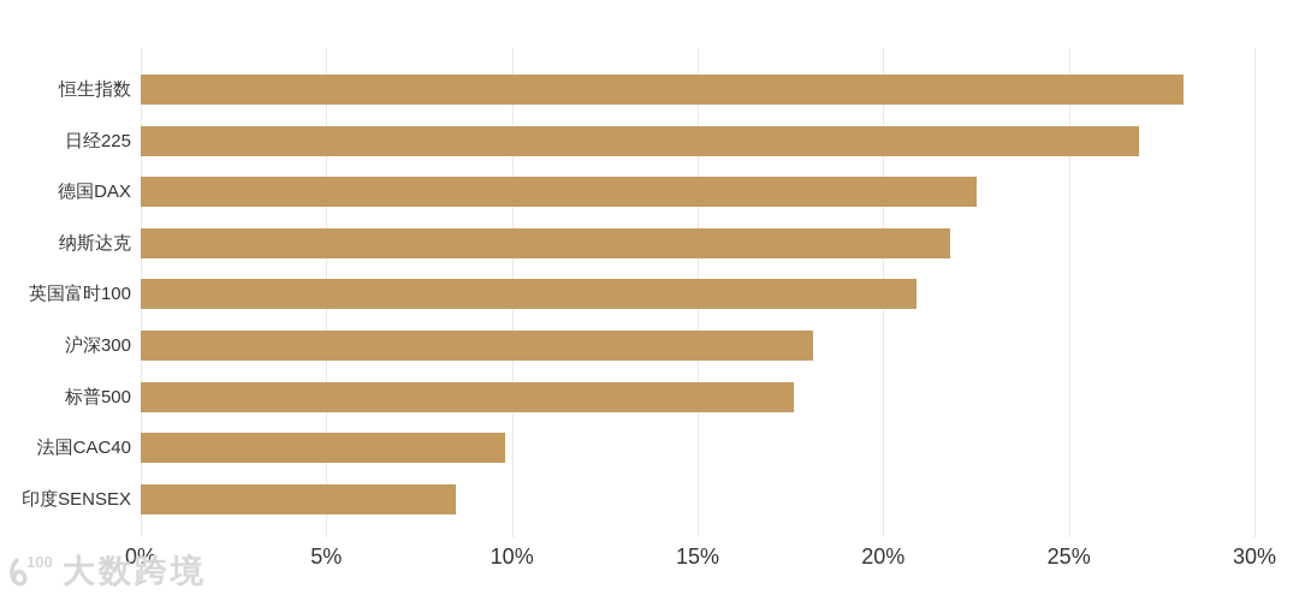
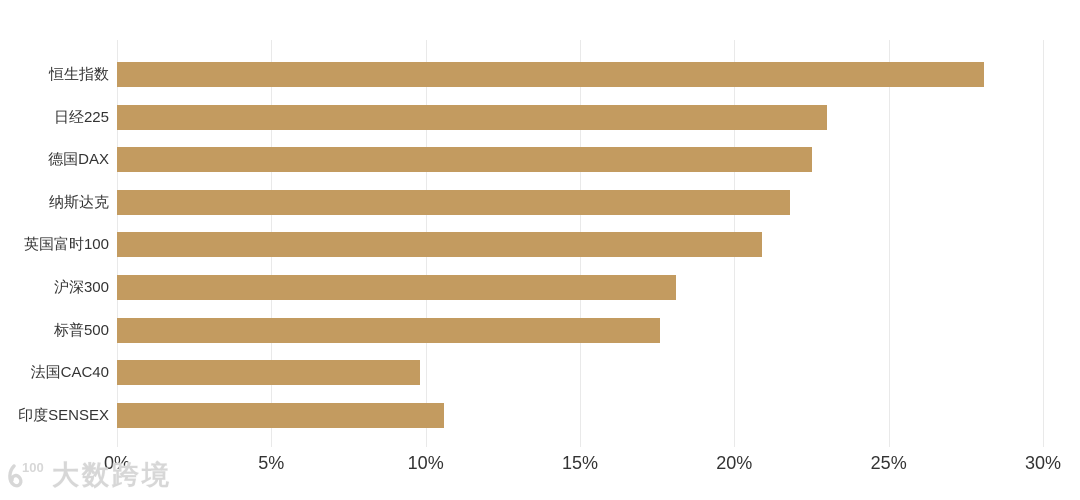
日经225: 26.9% -> 23.0%
印度SENSEX: 8.5% -> 10.6%
